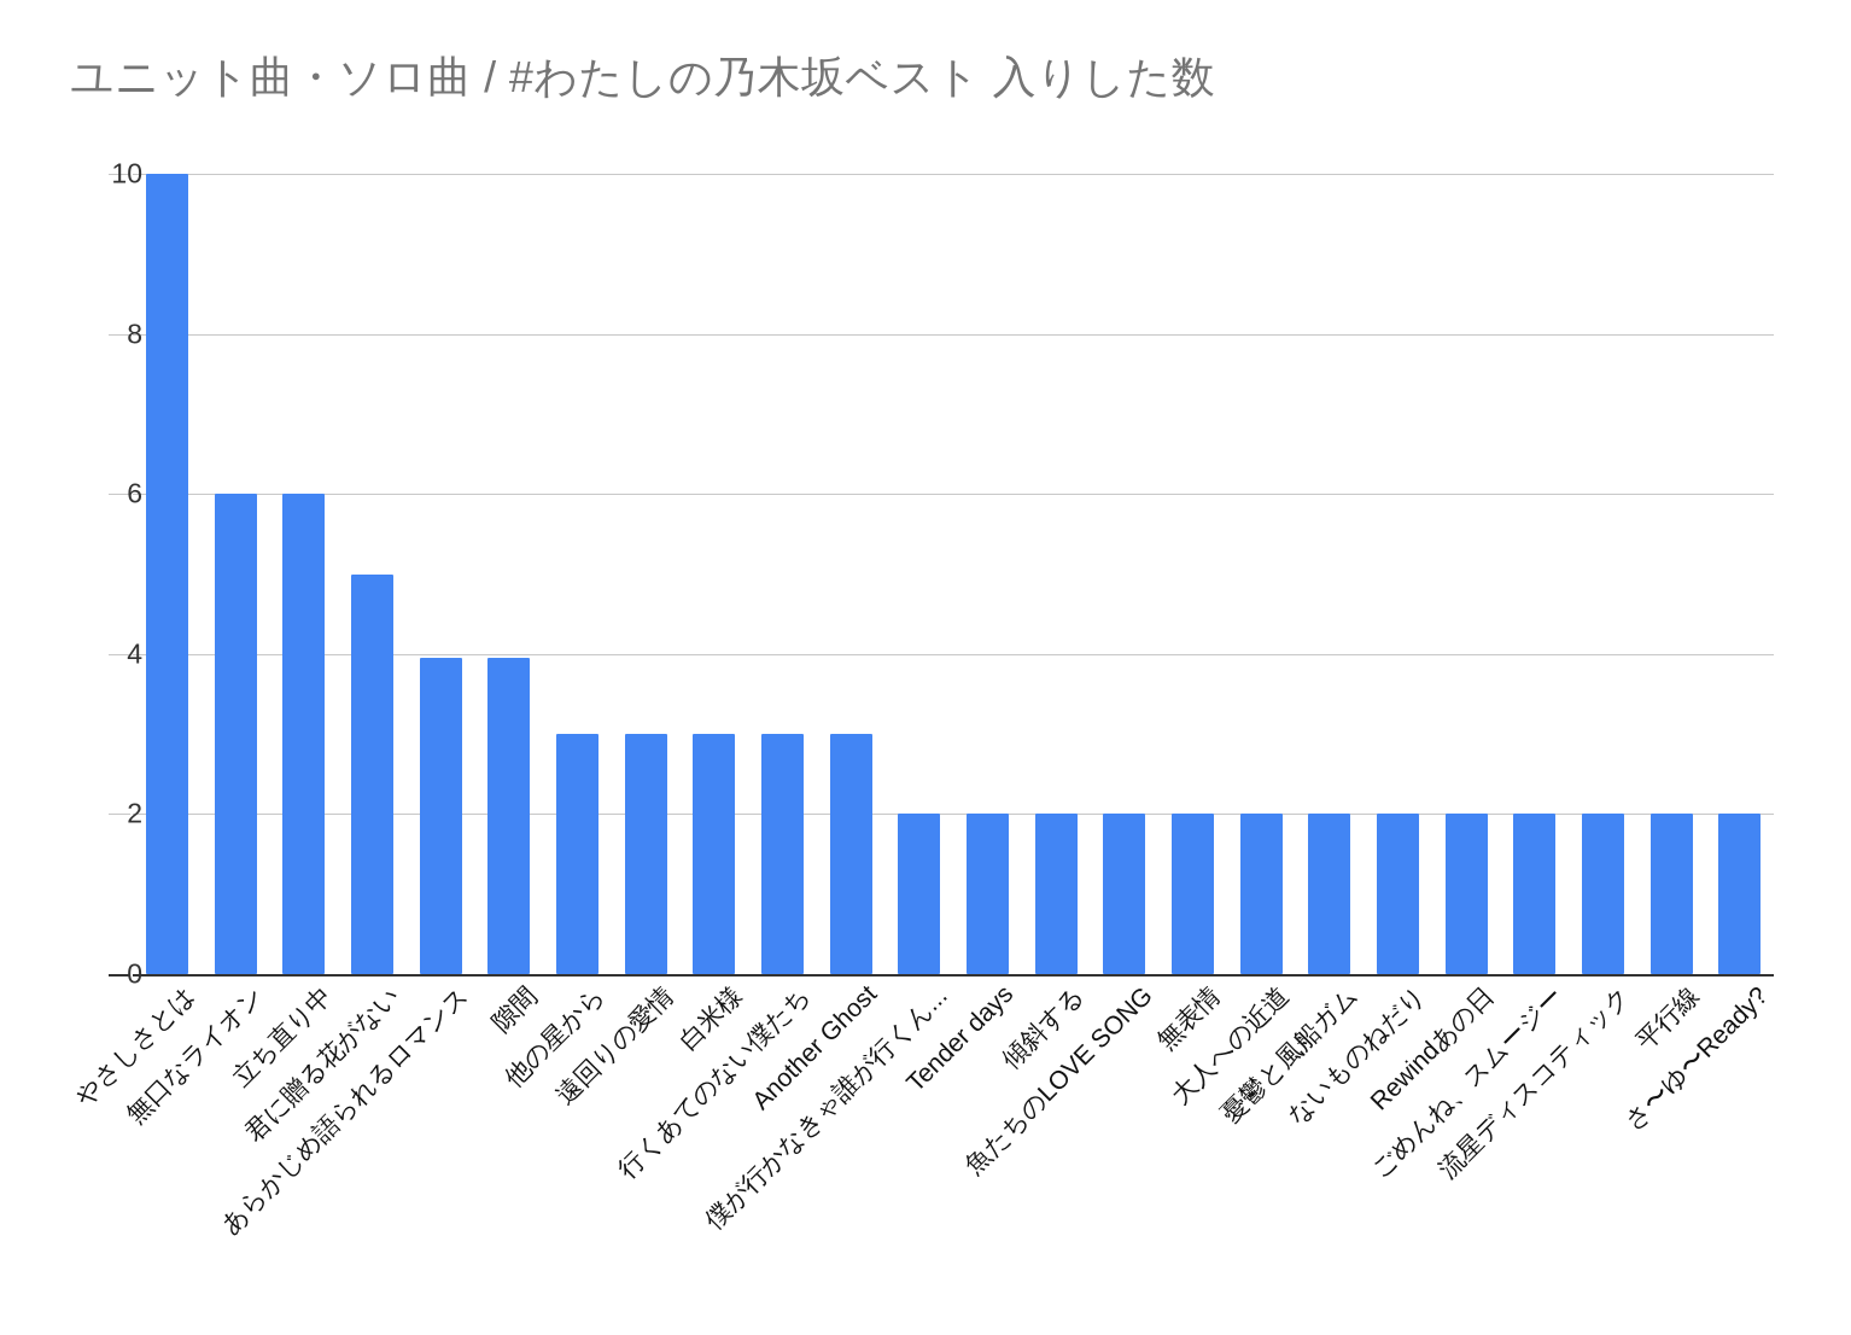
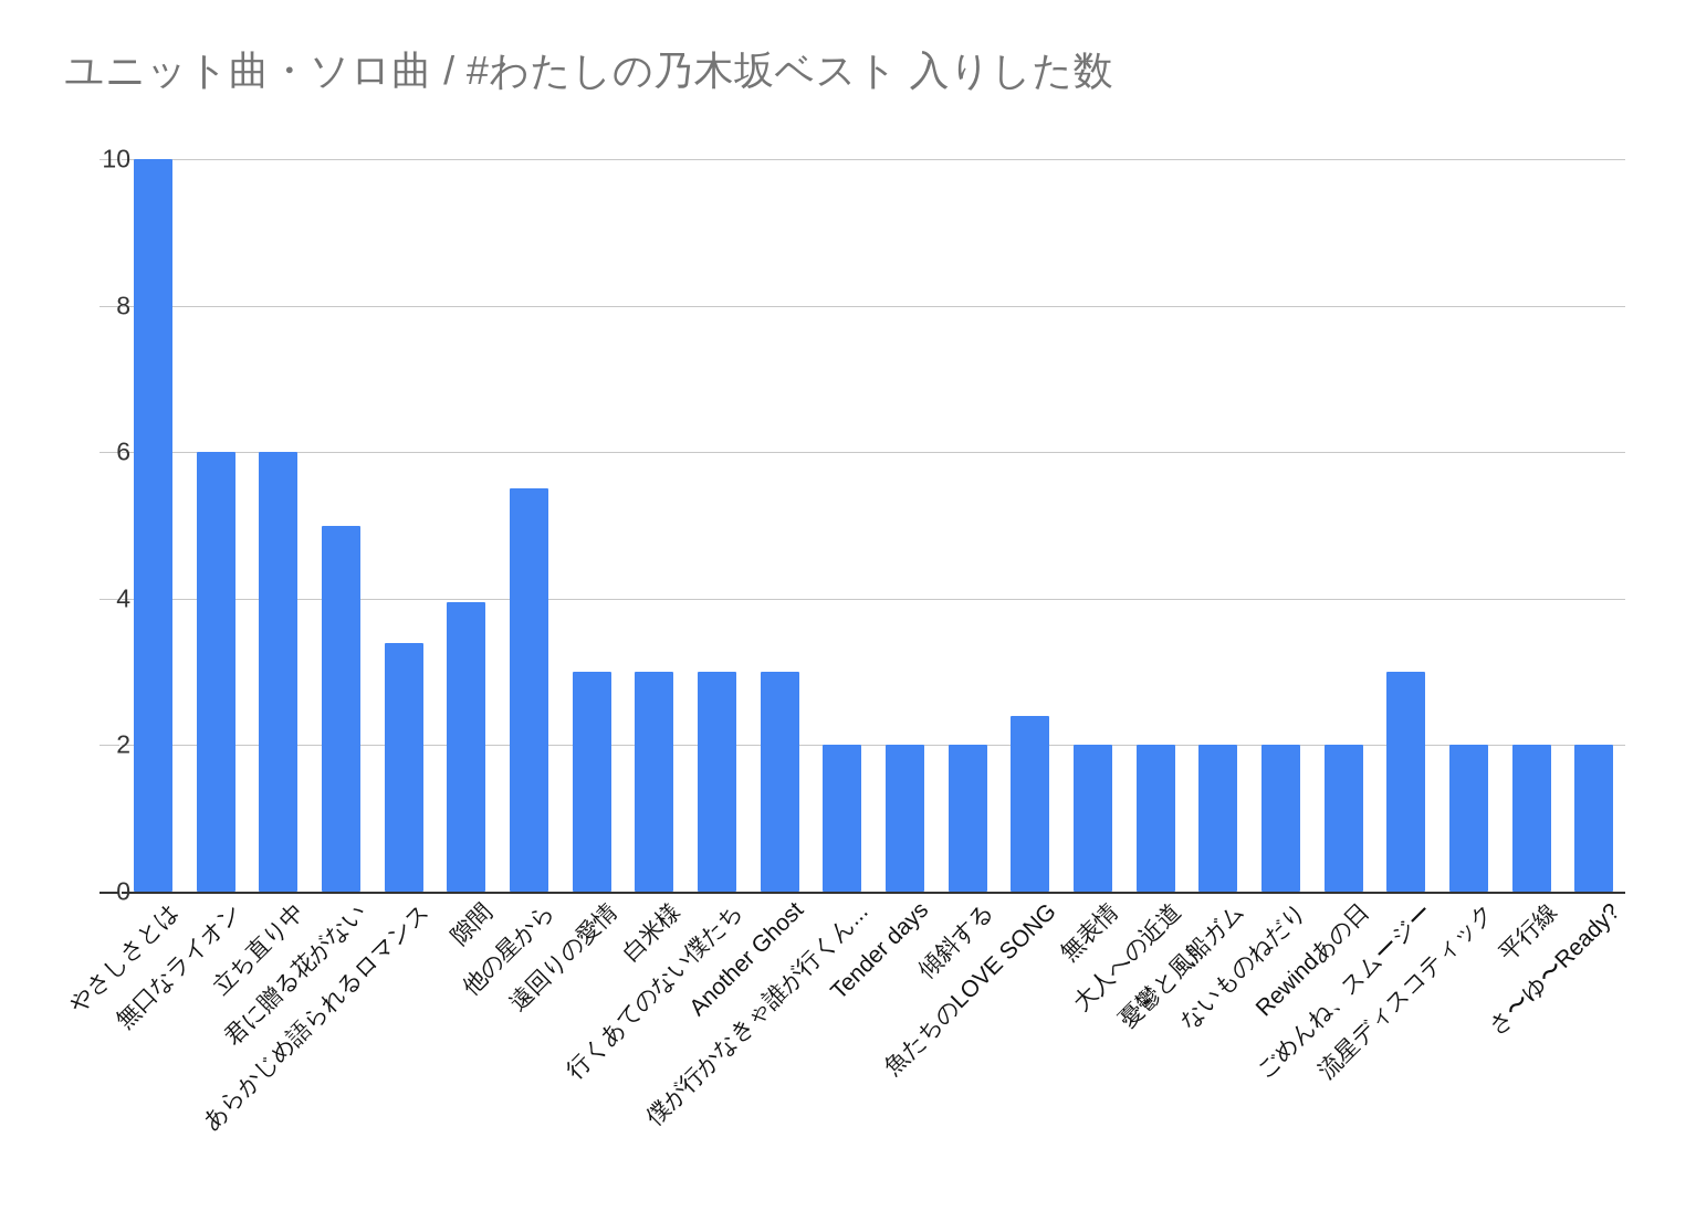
あらかじめ語られるロマンス: 4.0 -> 3.4
他の星から: 3.0 -> 5.5
魚たちのLOVE SONG: 2.0 -> 2.4
ごめんね、スムージー: 2.0 -> 3.0
